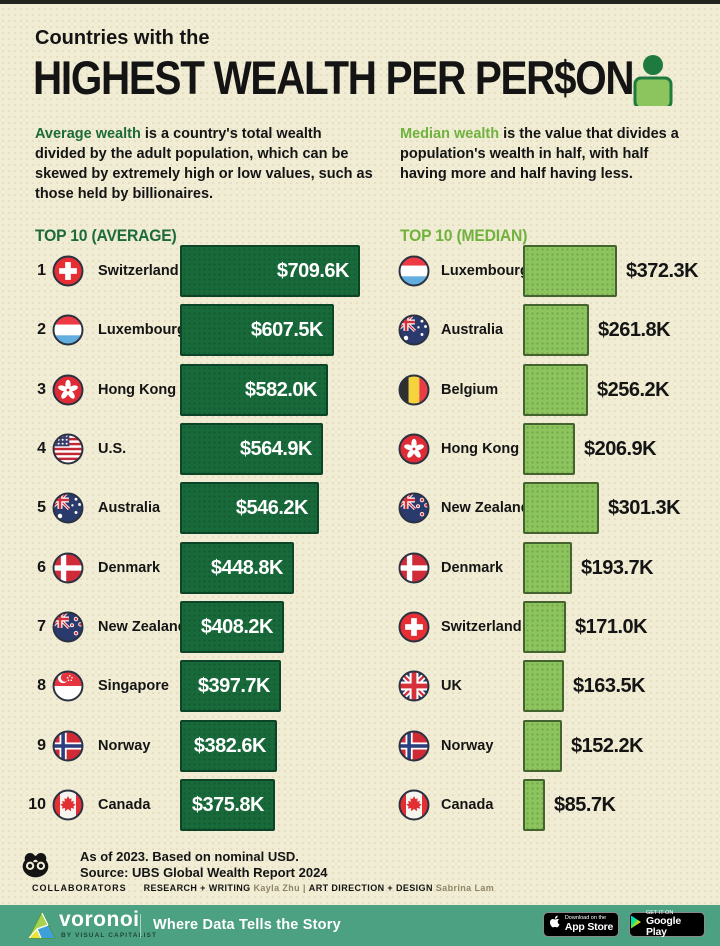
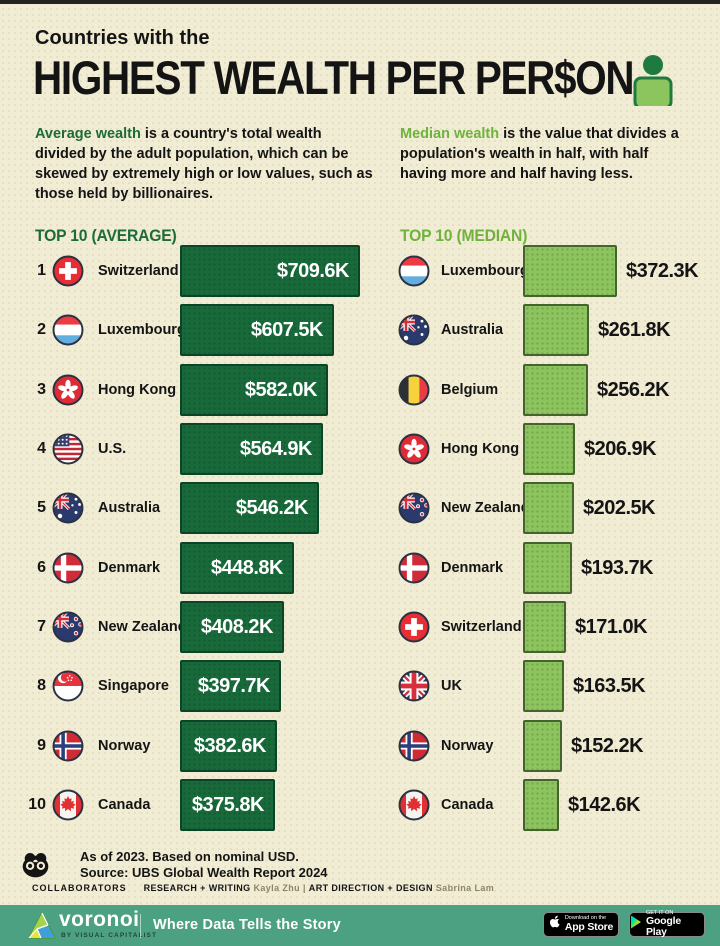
TOP 10 (MEDIAN)/New Zealand: $301.3K -> $202.5K
TOP 10 (MEDIAN)/Canada: $85.7K -> $142.6K
